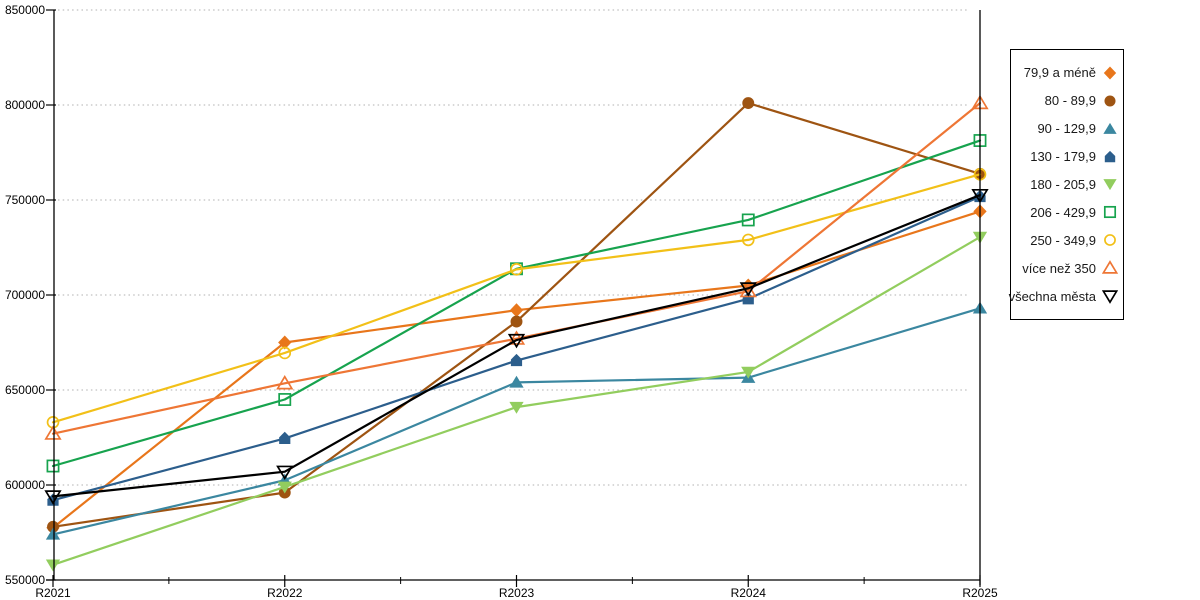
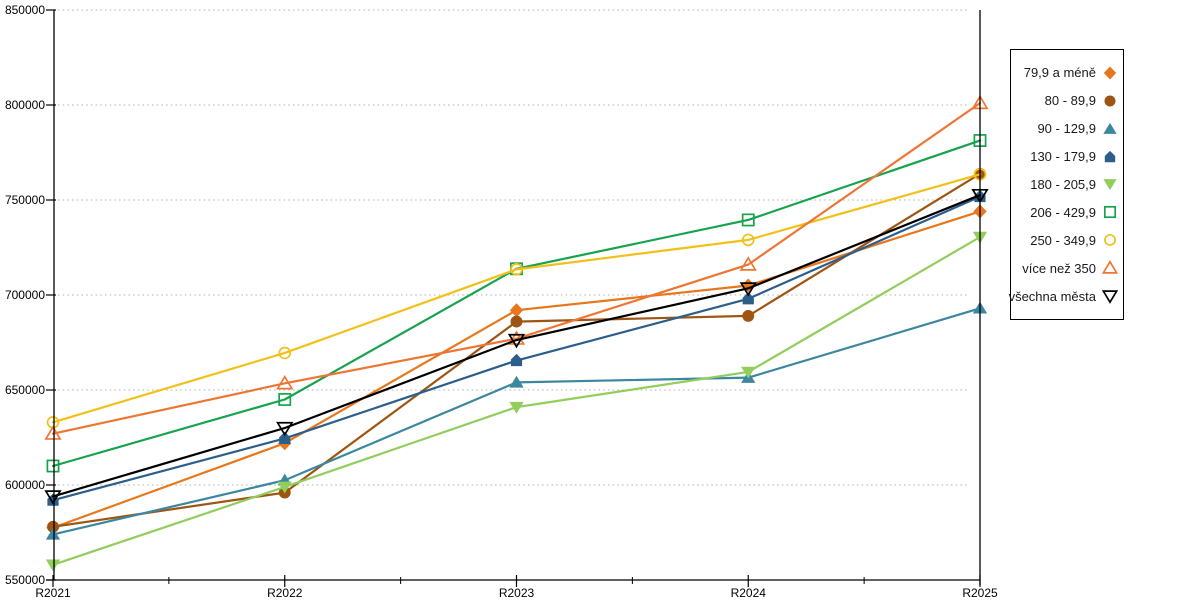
79,9 a méně/R2022: 675000 -> 622000
všechna města/R2022: 607000 -> 630000
80 - 89,9/R2024: 801000 -> 689000
více než 350/R2024: 702000 -> 716000
